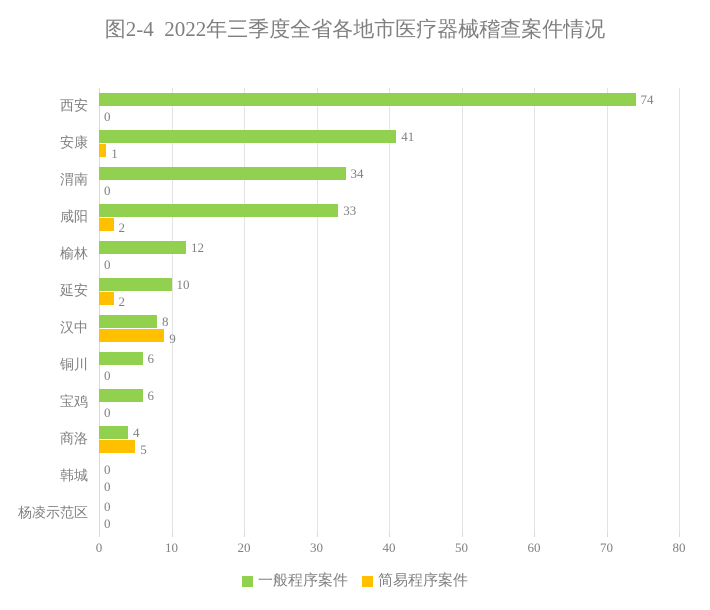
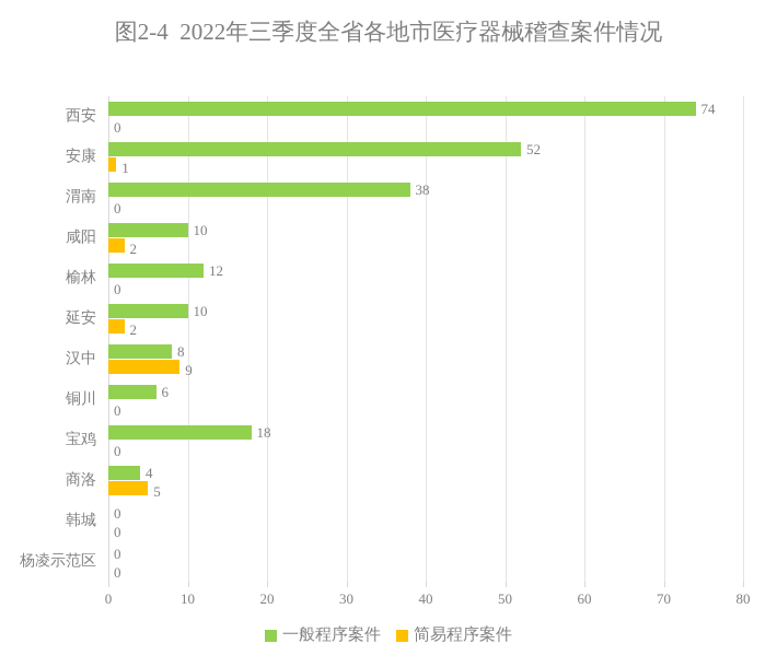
一般程序案件/安康: 41 -> 52
一般程序案件/渭南: 34 -> 38
一般程序案件/咸阳: 33 -> 10
一般程序案件/宝鸡: 6 -> 18
